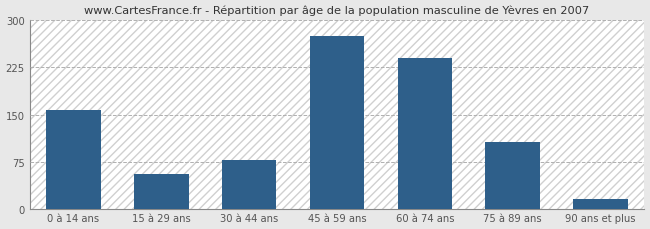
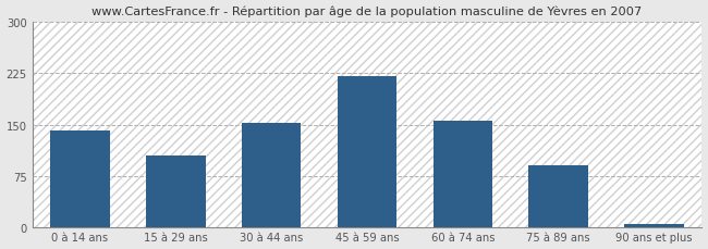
0 à 14 ans: 158 -> 142
15 à 29 ans: 56 -> 105
30 à 44 ans: 78 -> 152
45 à 59 ans: 274 -> 220
60 à 74 ans: 240 -> 155
75 à 89 ans: 106 -> 90
90 ans et plus: 16 -> 5
